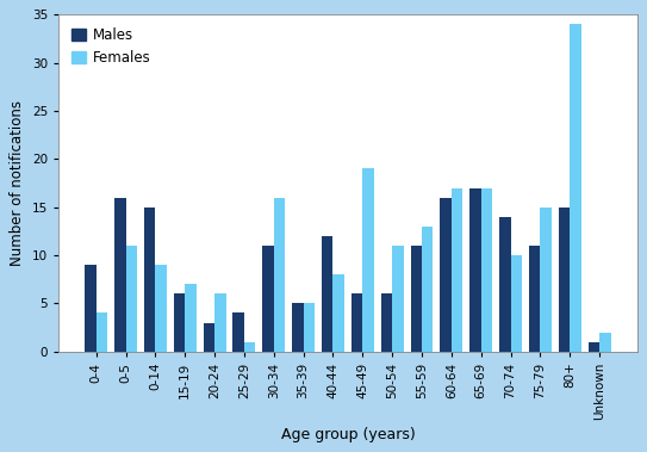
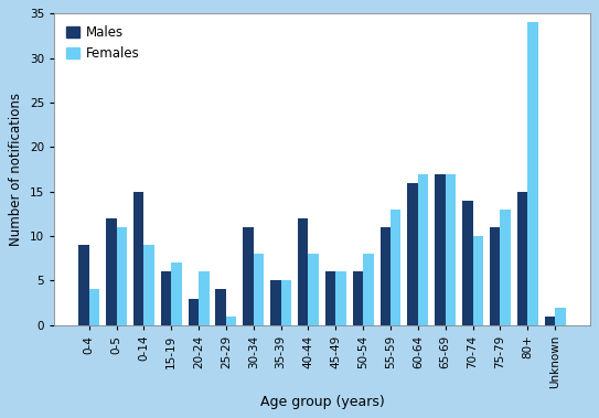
Males/0-5: 16 -> 12
Females/30-34: 16 -> 8
Females/45-49: 19 -> 6
Females/50-54: 11 -> 8
Females/75-79: 15 -> 13
